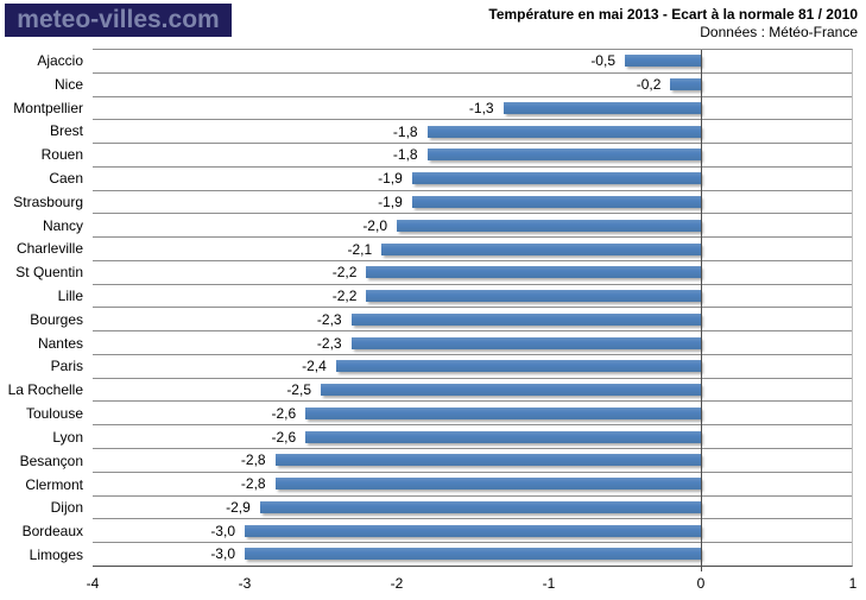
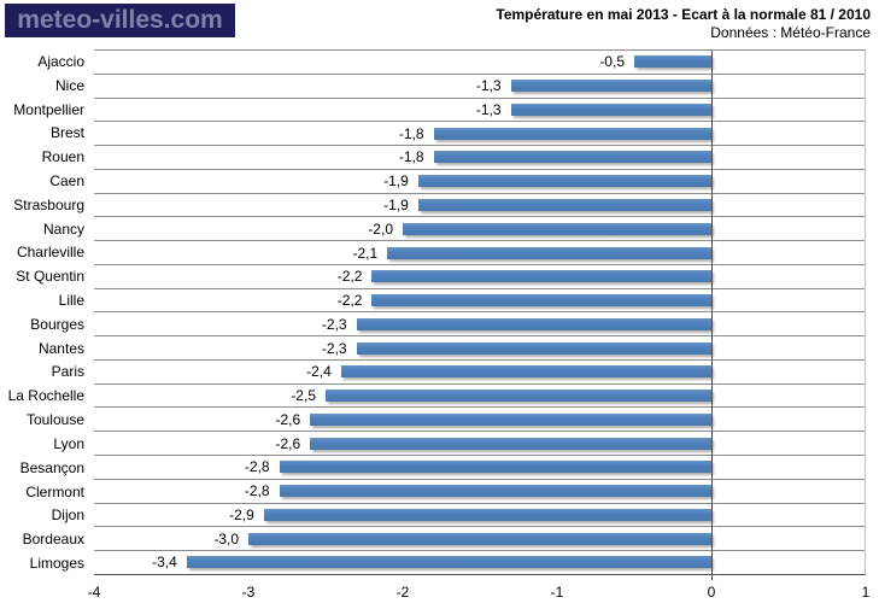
Nice: -0,2 -> -1,3
Limoges: -3,0 -> -3,4
